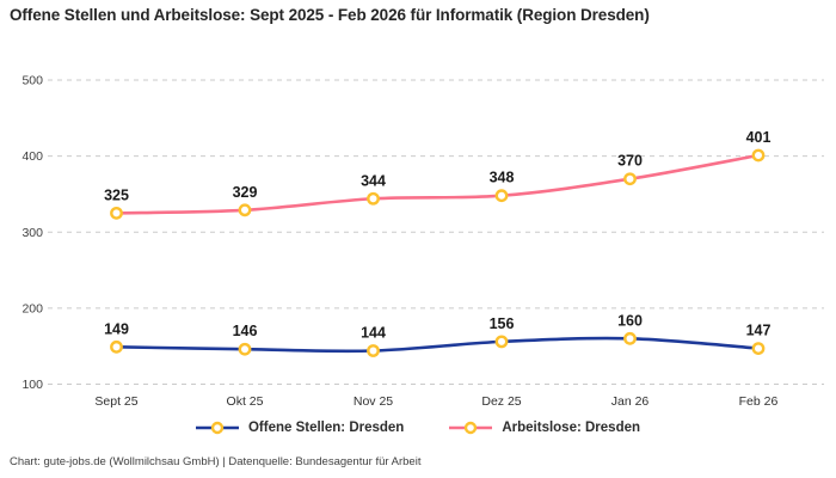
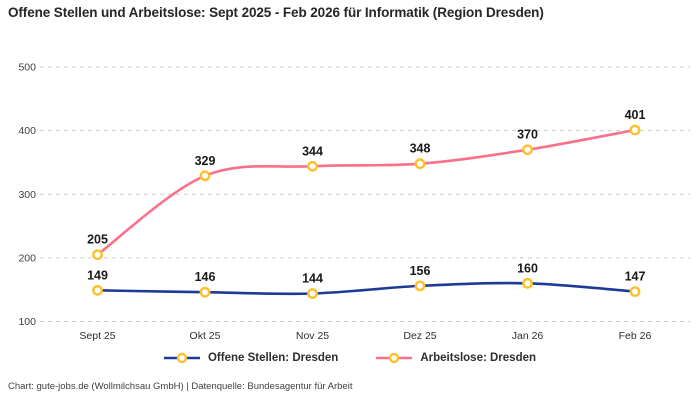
Arbeitslose: Dresden/Sept 25: 325 -> 205
